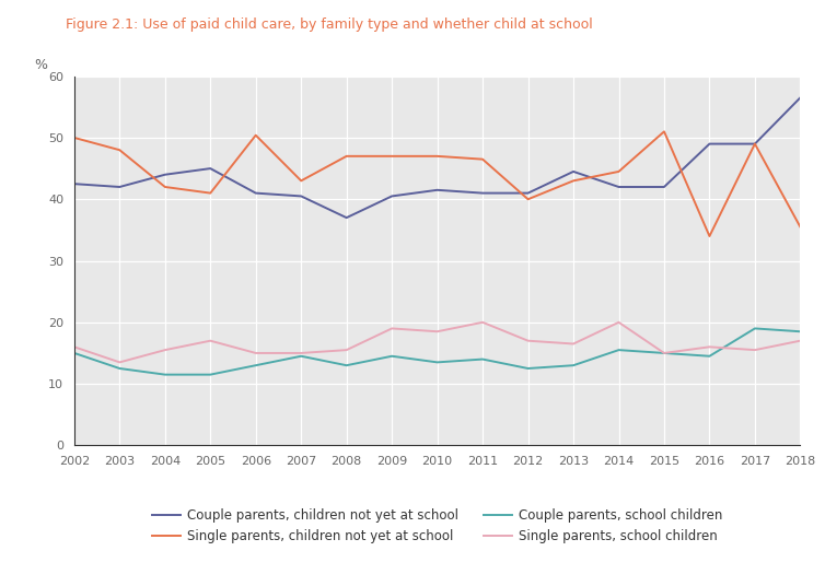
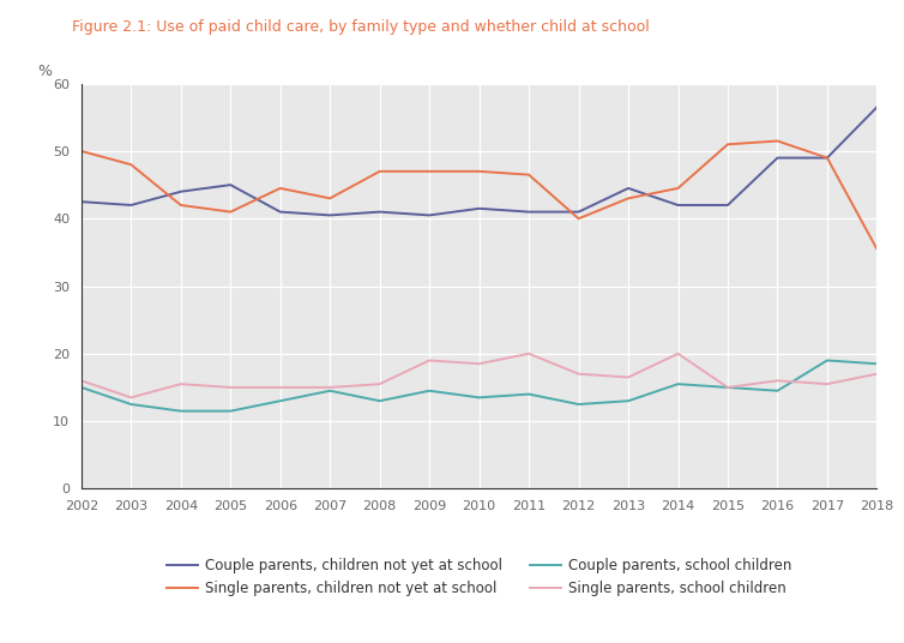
Single parents, school children/2005: 17.0 -> 15.0
Single parents, children not yet at school/2006: 50.4 -> 44.5
Couple parents, children not yet at school/2008: 37.0 -> 41.0
Single parents, children not yet at school/2016: 34.0 -> 51.5
